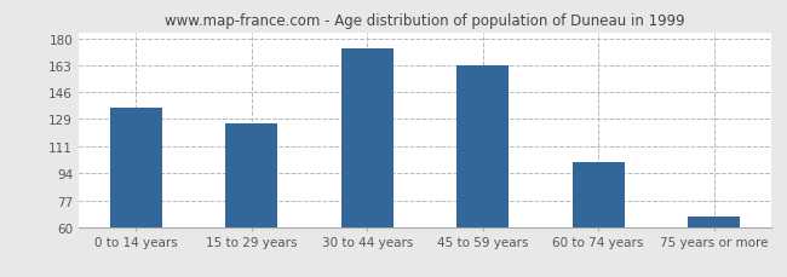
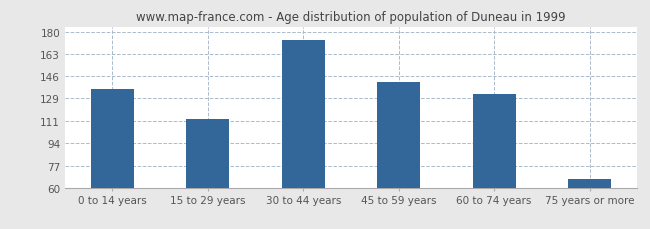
15 to 29 years: 126 -> 113
45 to 59 years: 163 -> 141
60 to 74 years: 101 -> 132
